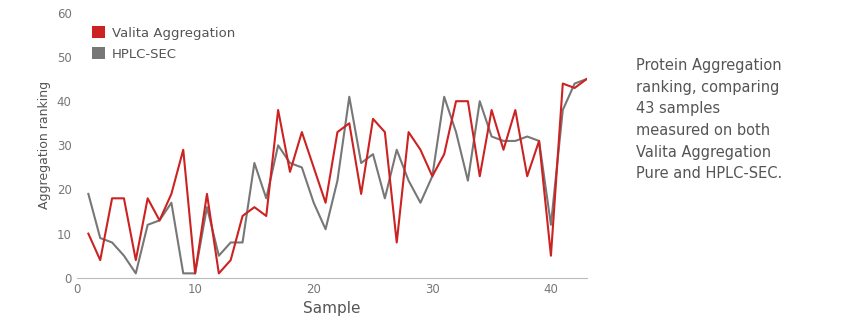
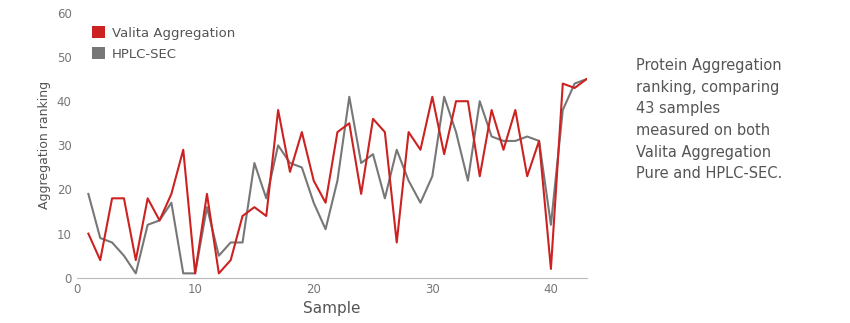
Valita Aggregation/20: 25 -> 22
Valita Aggregation/30: 23 -> 41
Valita Aggregation/40: 5 -> 2
